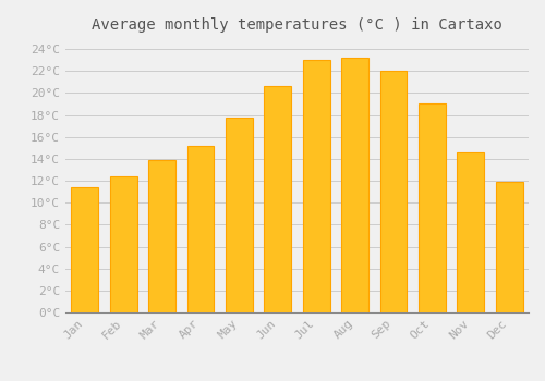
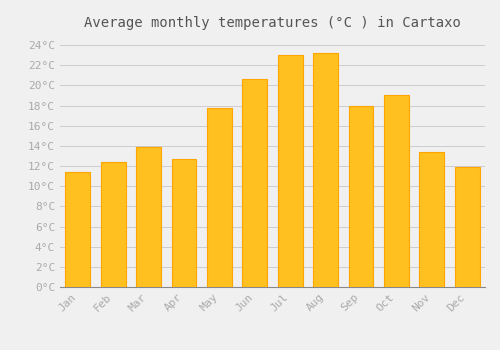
Apr: 15.2°C -> 12.7°C
Sep: 22.0°C -> 18.0°C
Nov: 14.6°C -> 13.4°C
